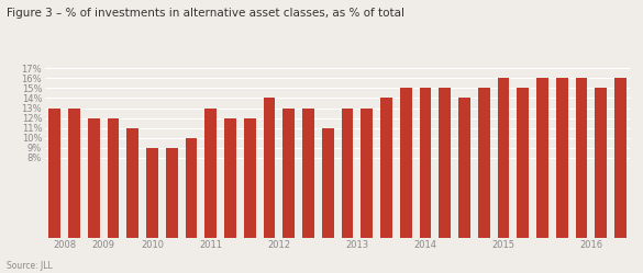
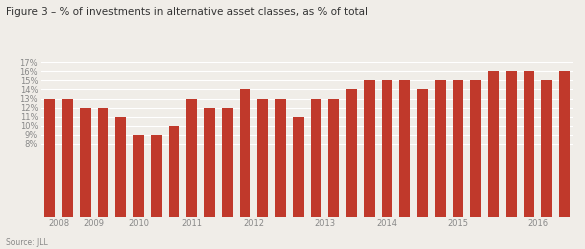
2015: 16% -> 15%
